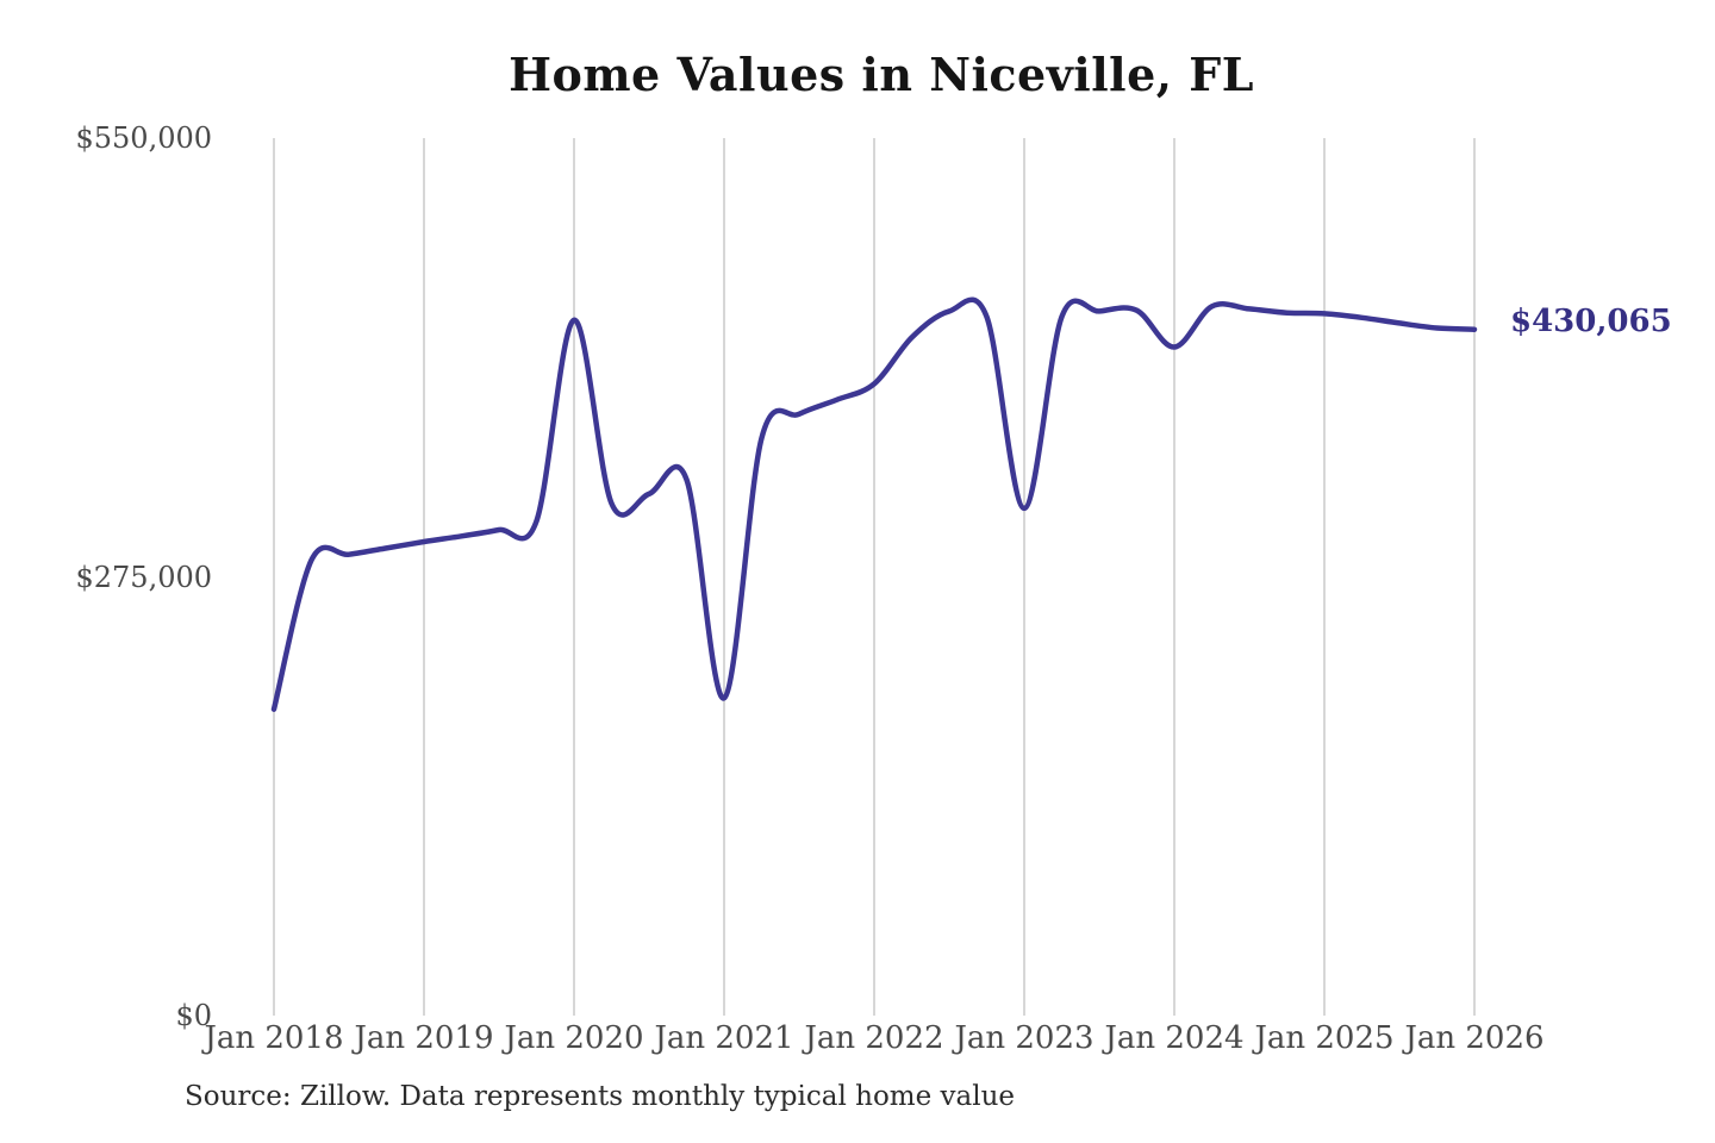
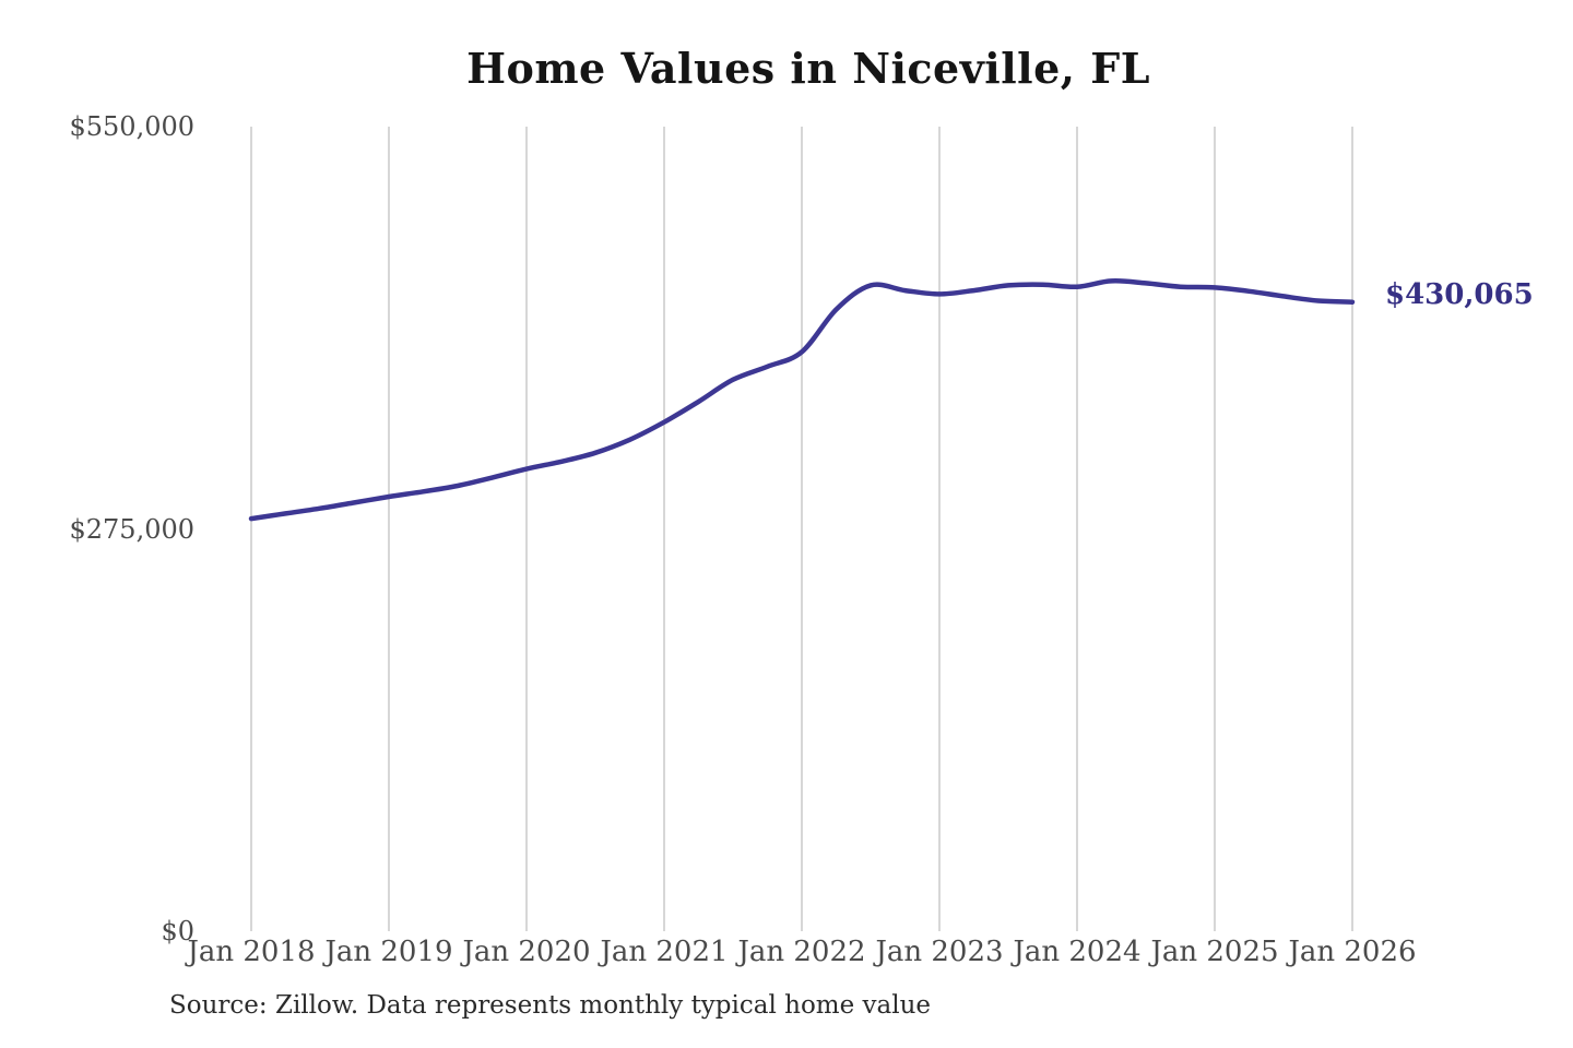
Jan 2018: $192000 -> $282000
Jan 2020: $436000 -> $316000
Jan 2021: $199000 -> $348000
Jan 2023: $318000 -> $436000
Jan 2024: $419000 -> $440000
